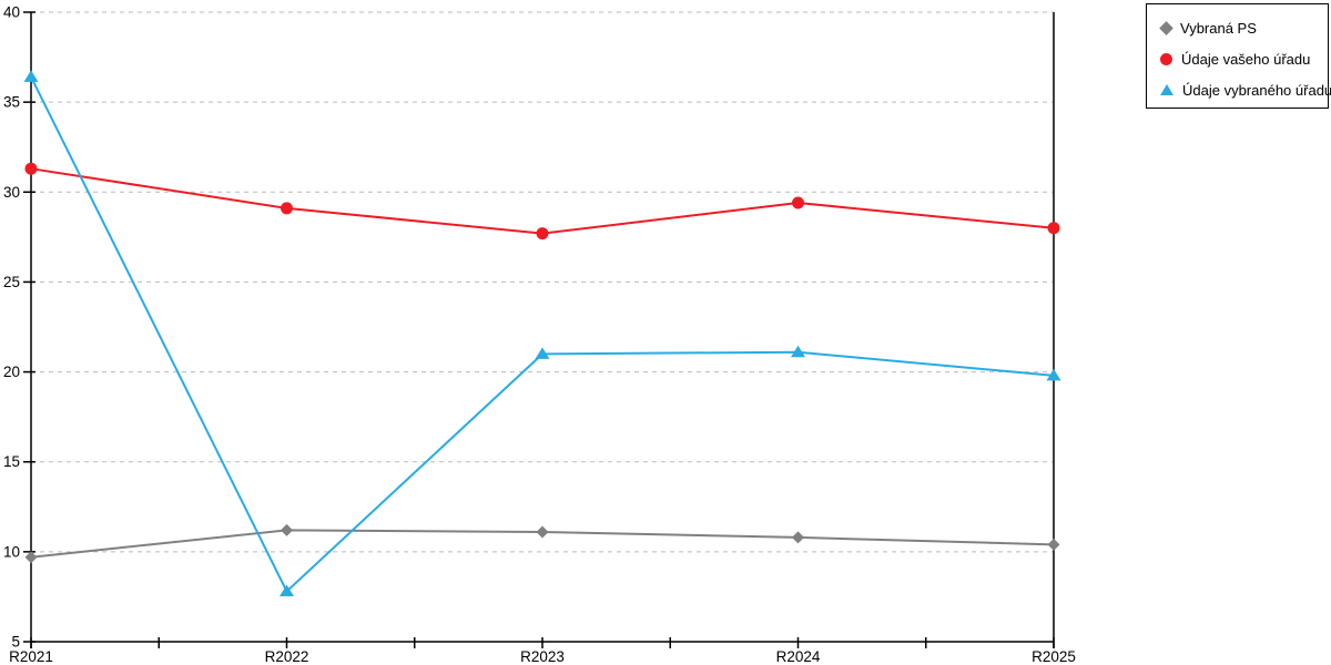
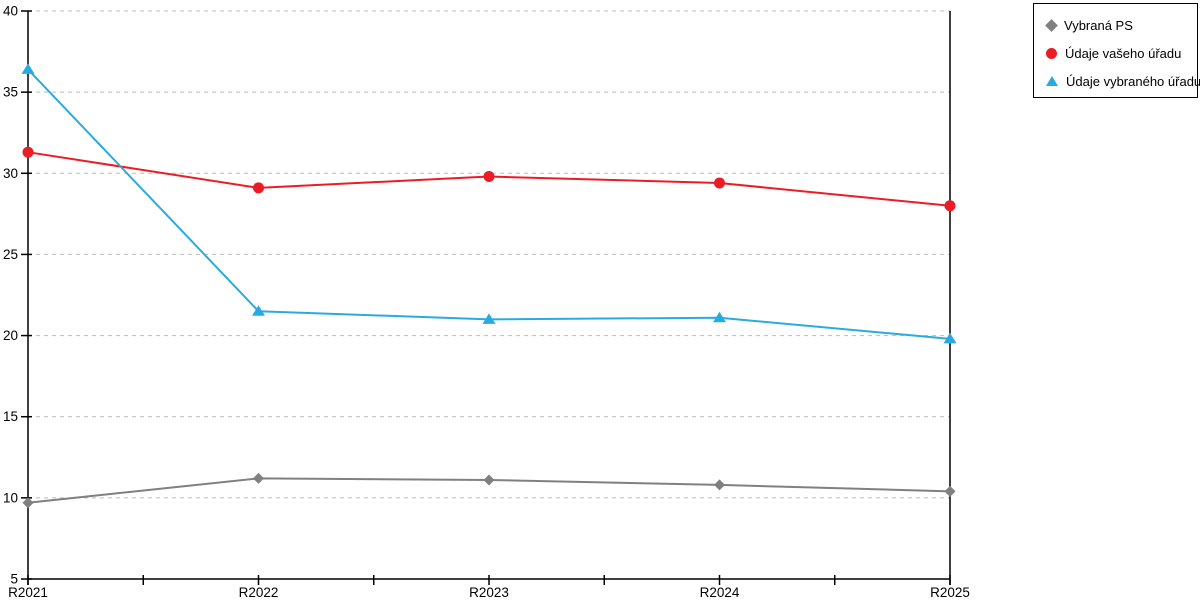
Údaje vybraného úřadu/R2022: 7.8 -> 21.5
Údaje vašeho úřadu/R2023: 27.7 -> 29.8
